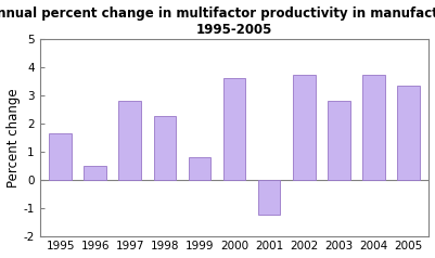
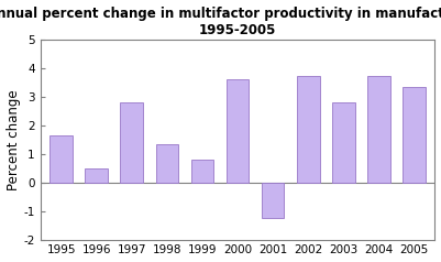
1998: 2.25 -> 1.35
